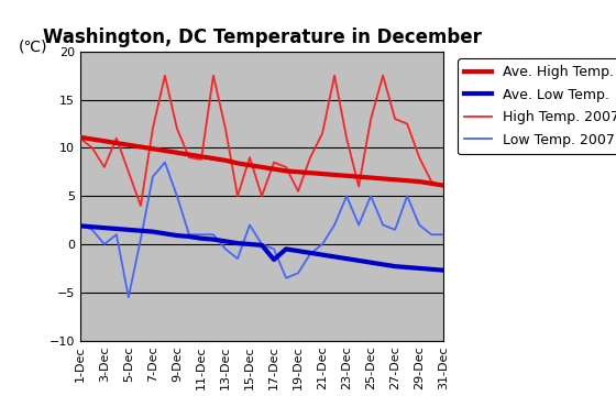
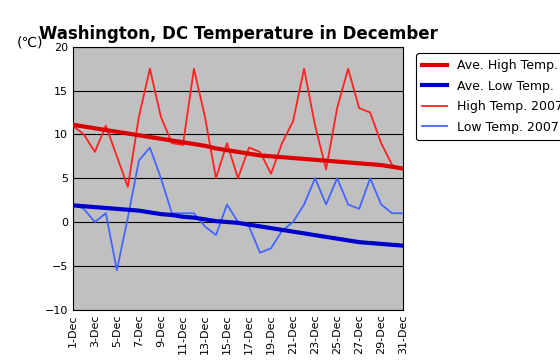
Ave. Low Temp./17-Dec: -1.6 -> -0.3
